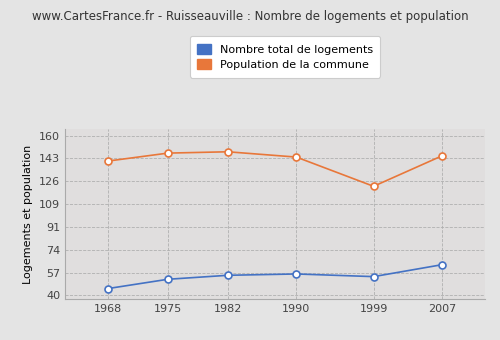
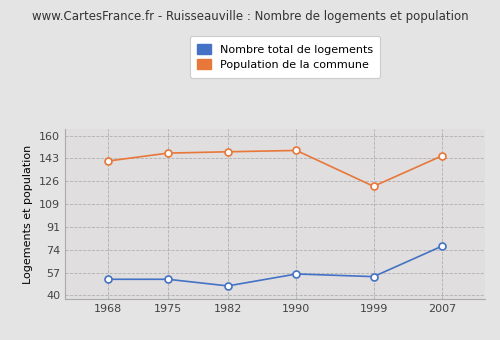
Nombre total de logements/1968: 45 -> 52
Nombre total de logements/1982: 55 -> 47
Population de la commune/1990: 144 -> 149
Nombre total de logements/2007: 63 -> 77
